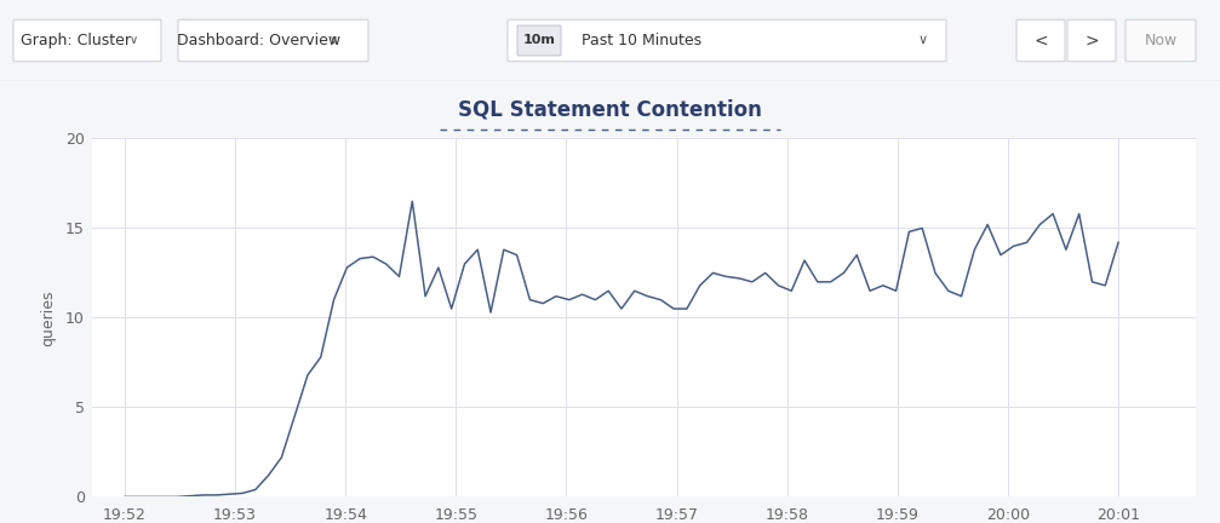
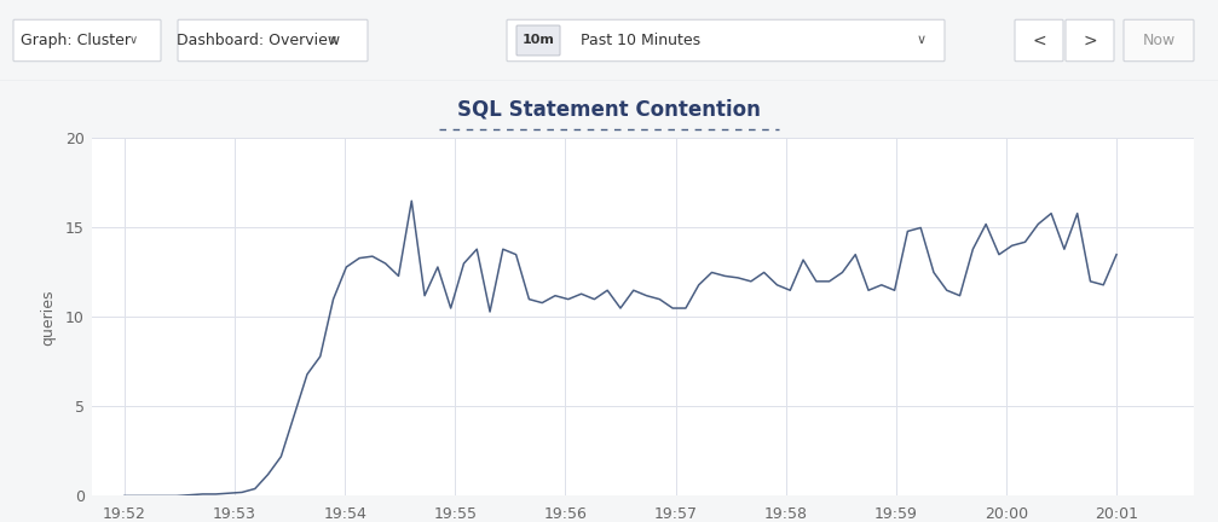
20:01: 14.2 -> 13.5
